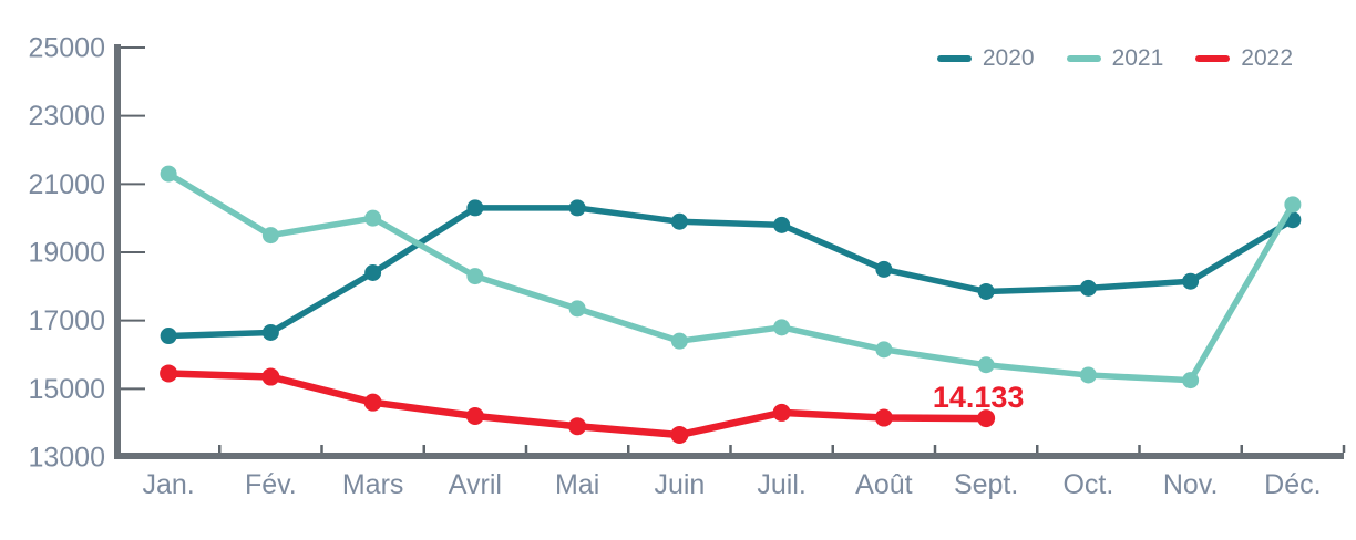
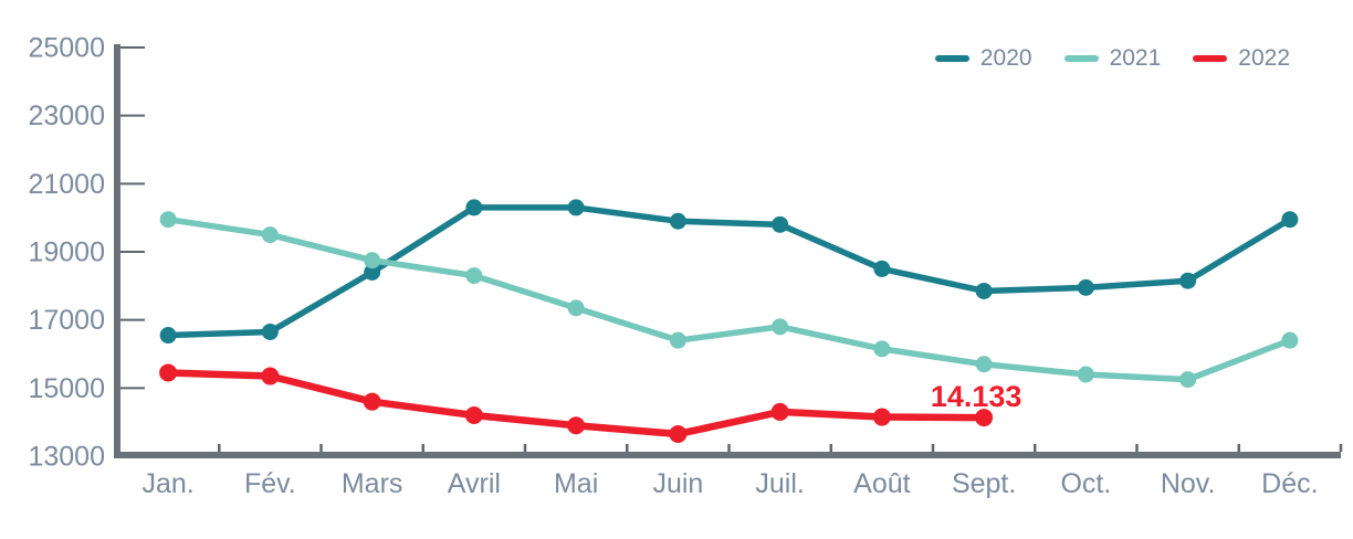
2021/Jan.: 21300 -> 20000
2021/Mars: 20000 -> 18800
2021/Déc.: 20400 -> 16400
